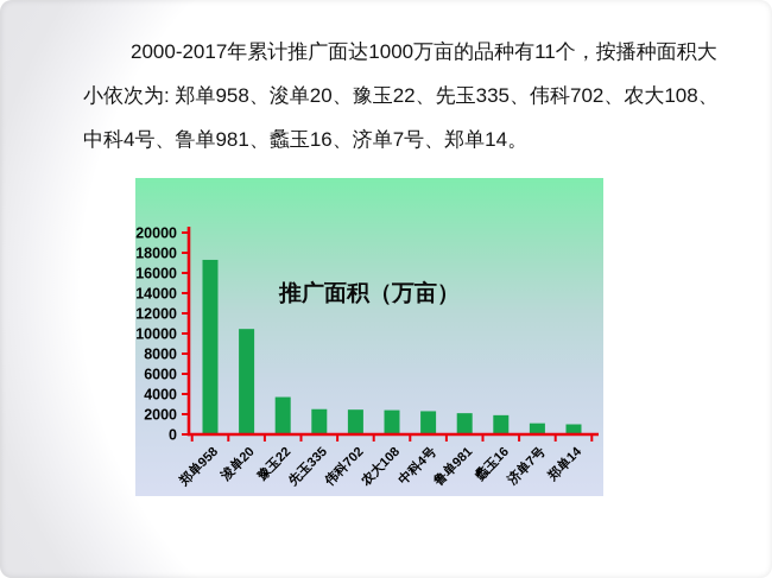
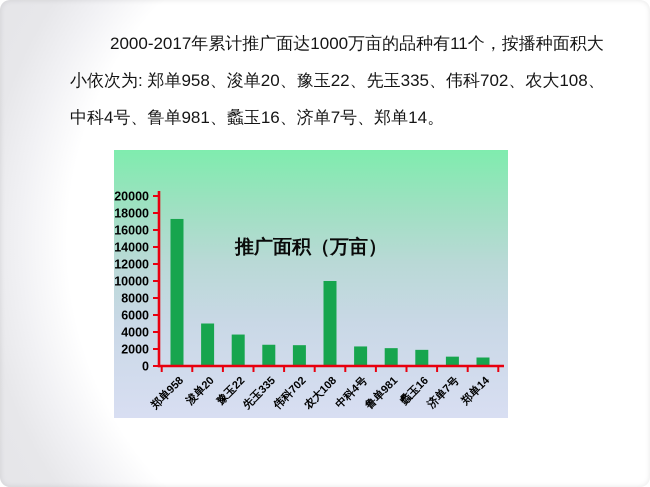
浚单20: 10000 -> 5000
农大108: 2000 -> 10000
